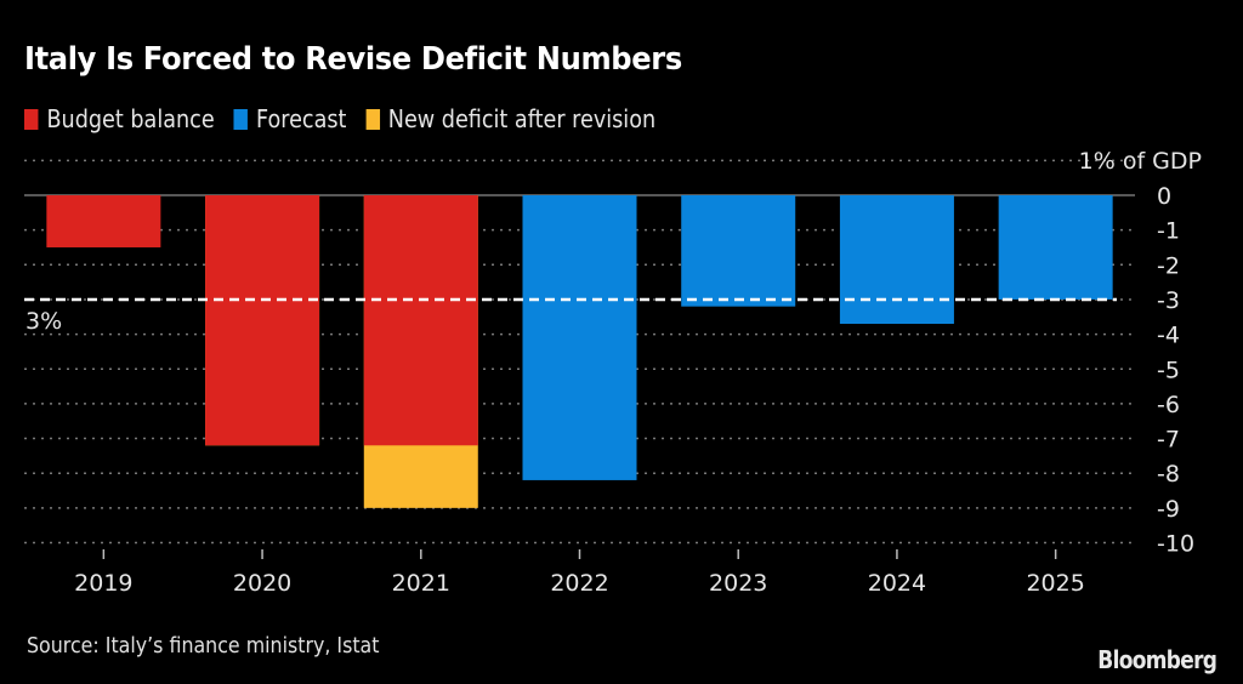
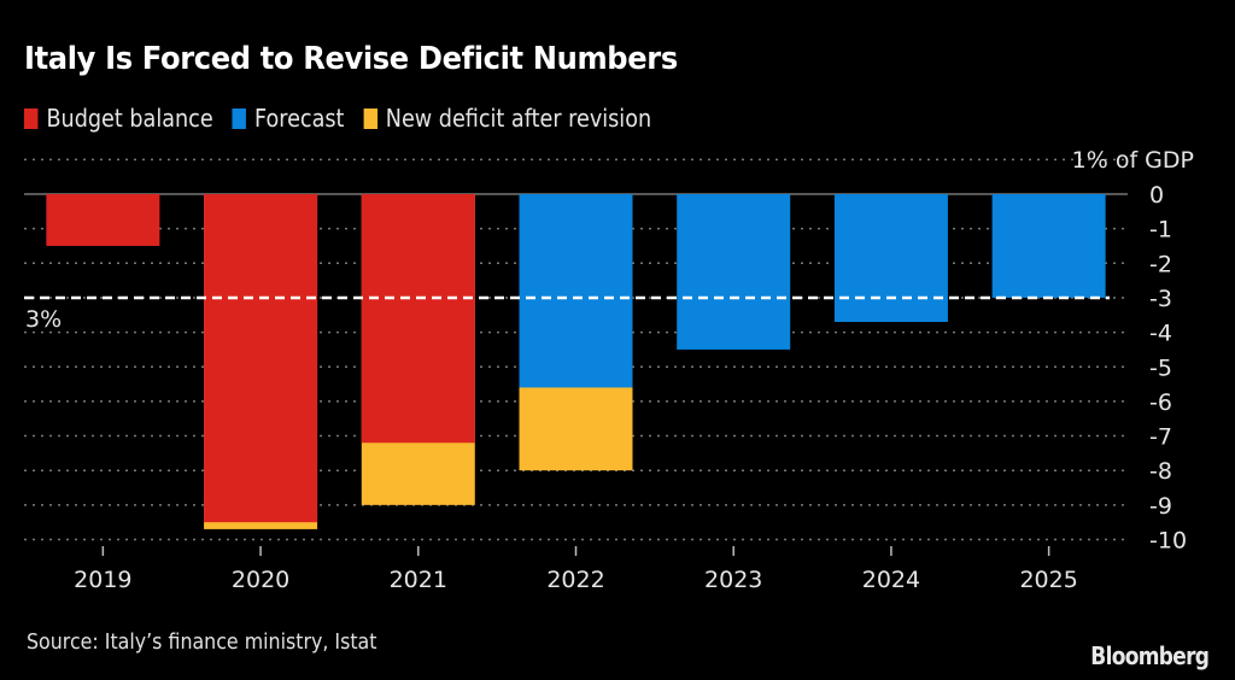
Budget balance/2020: -7.2 -> -9.5
New deficit after revision/2020: -7.2 -> -9.7
Forecast/2022: -8.2 -> -5.6
Forecast/2023: -3.2 -> -4.5
